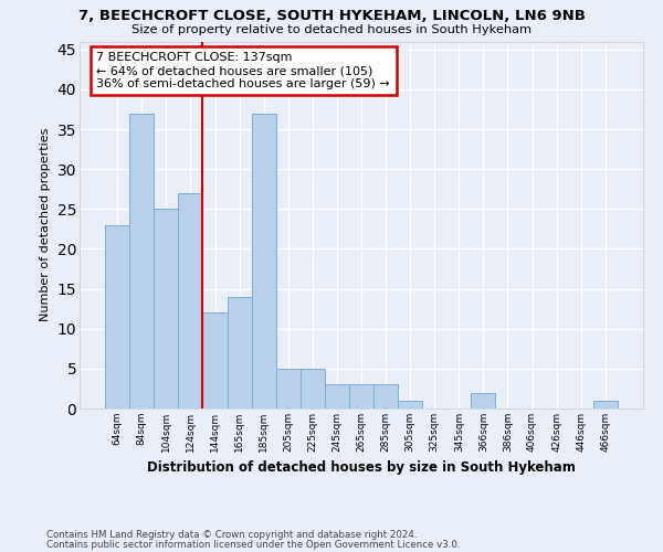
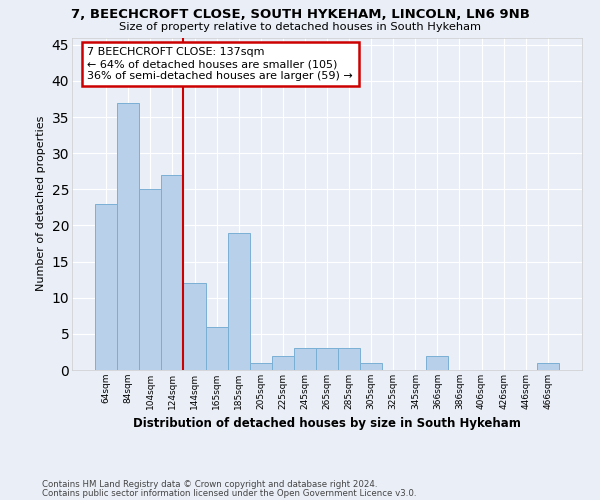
165sqm: 14 -> 6
185sqm: 37 -> 19
205sqm: 5 -> 1
225sqm: 5 -> 2
